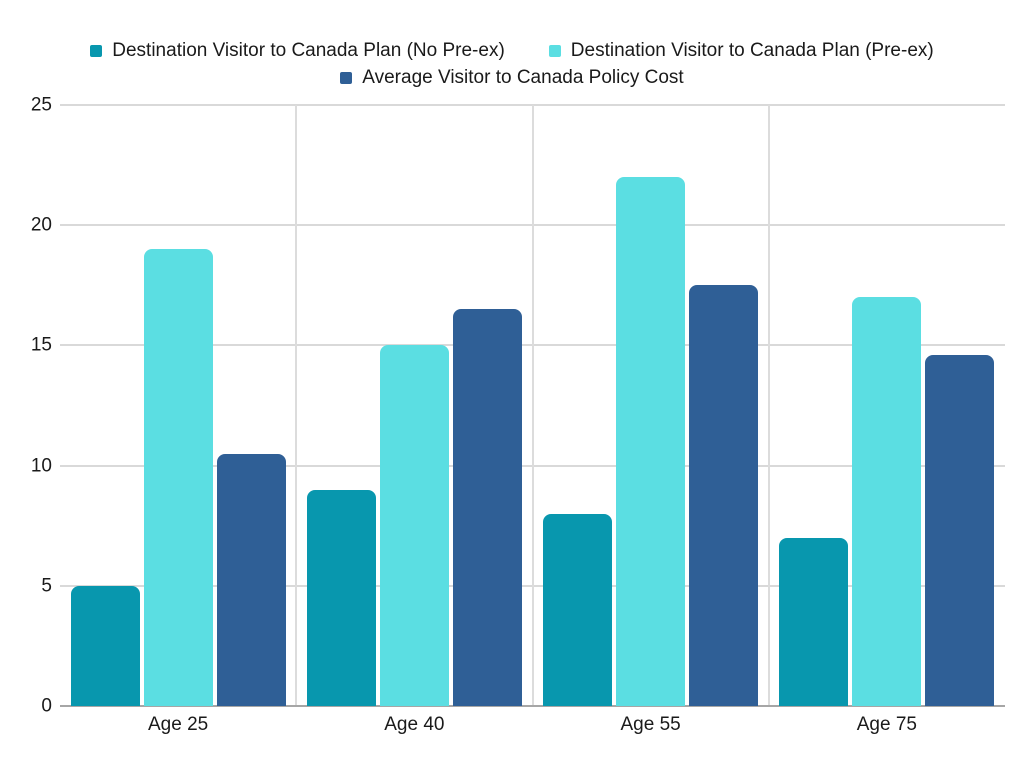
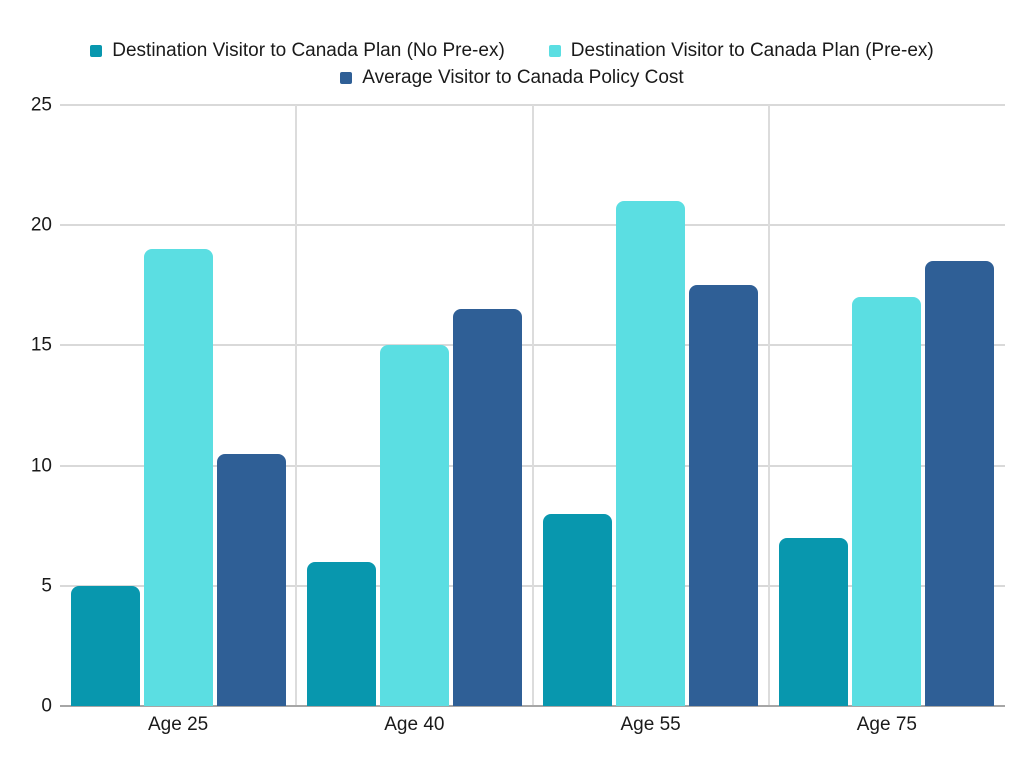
Destination Visitor to Canada Plan (No Pre-ex)/Age 40: 9 -> 6
Destination Visitor to Canada Plan (Pre-ex)/Age 55: 22 -> 21
Average Visitor to Canada Policy Cost/Age 75: 14.6 -> 18.5
